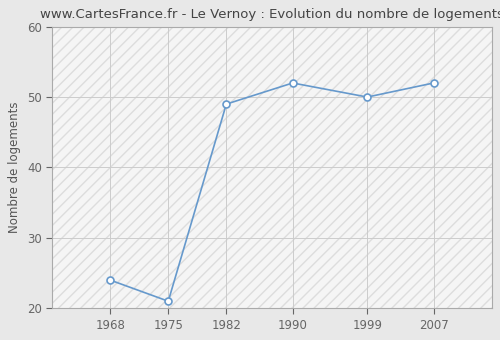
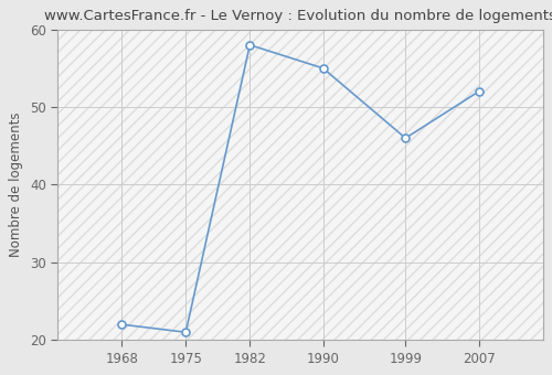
1968: 24 -> 22
1982: 49 -> 58
1990: 52 -> 55
1999: 50 -> 46
